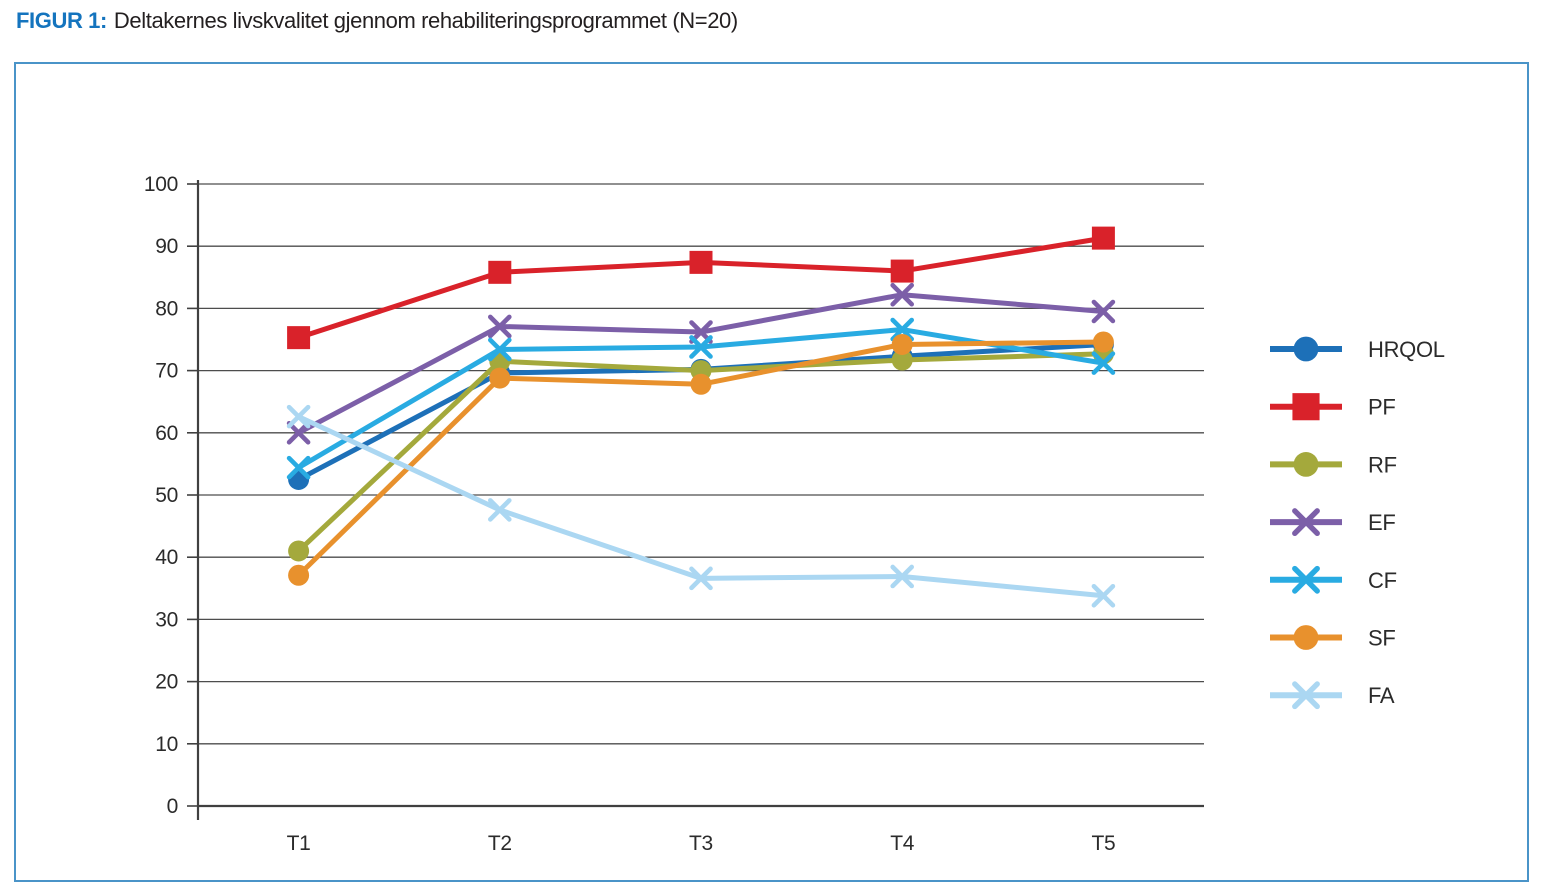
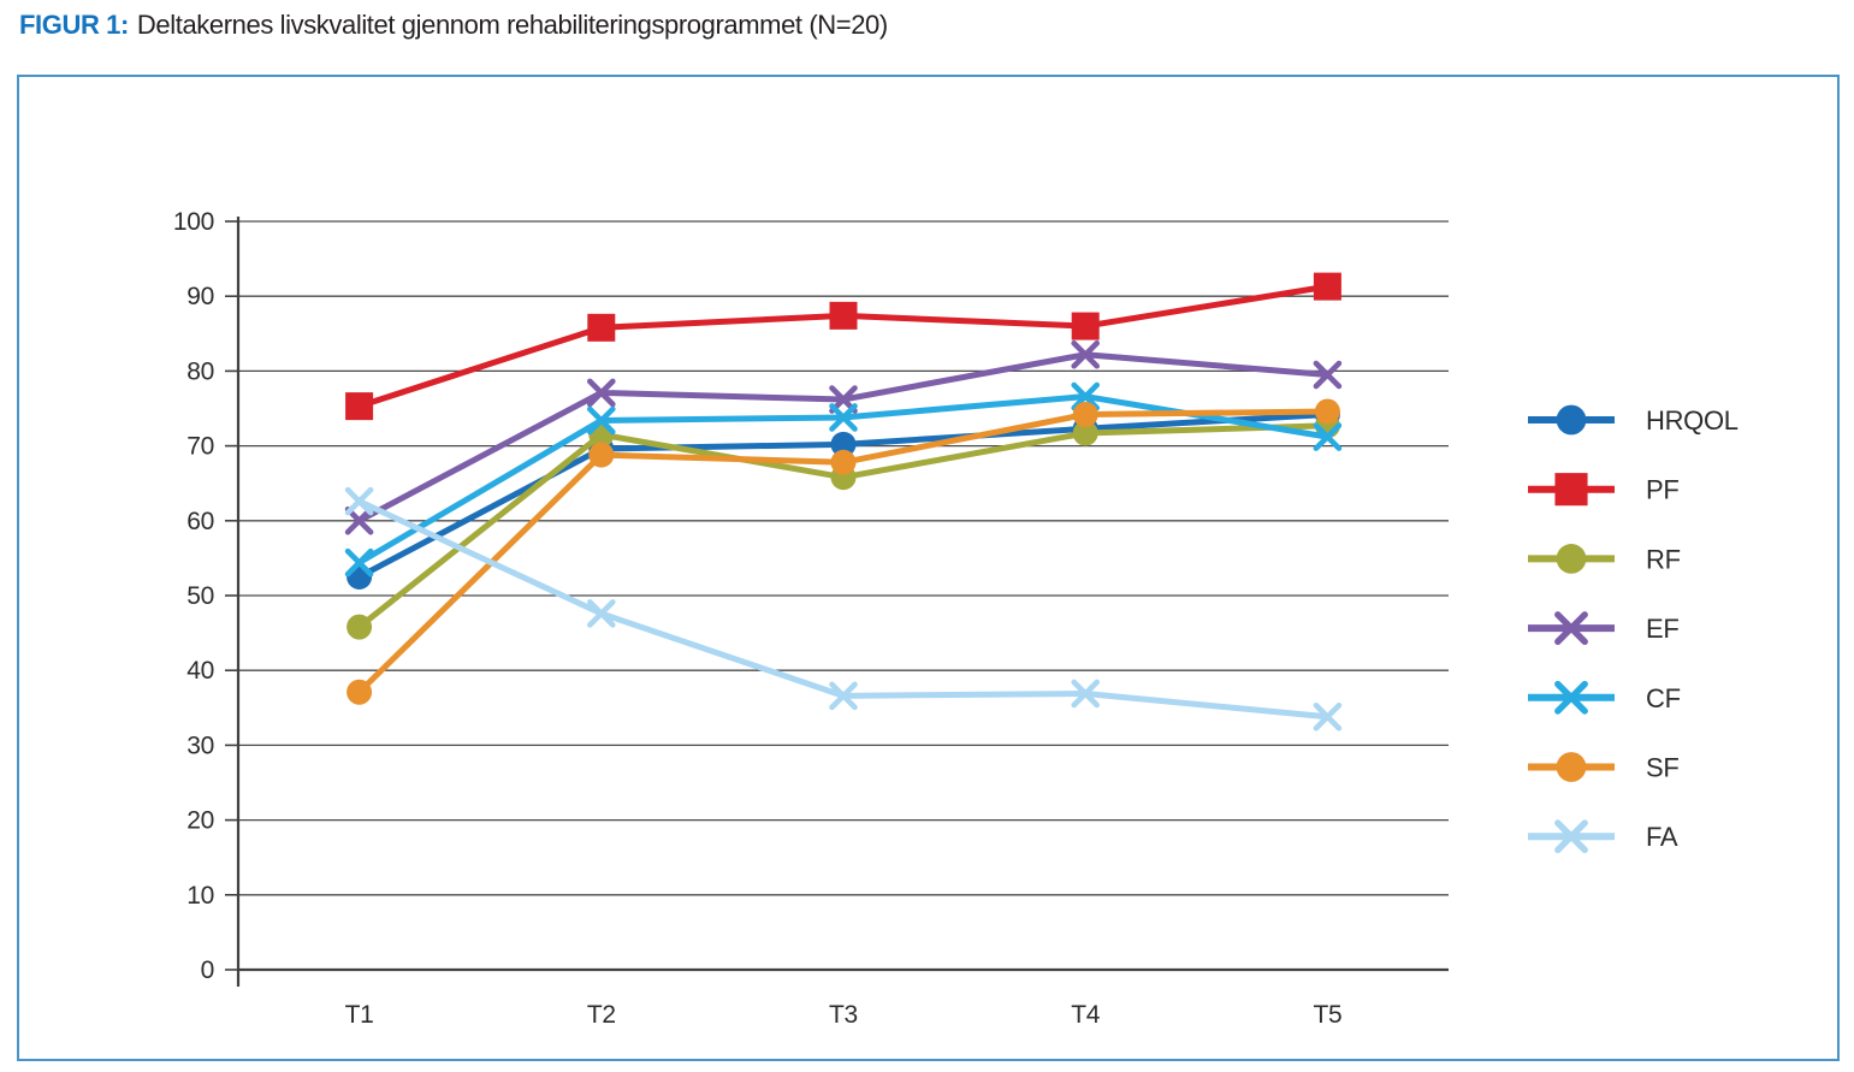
RF/T1: 41 -> 46
RF/T3: 70 -> 66
